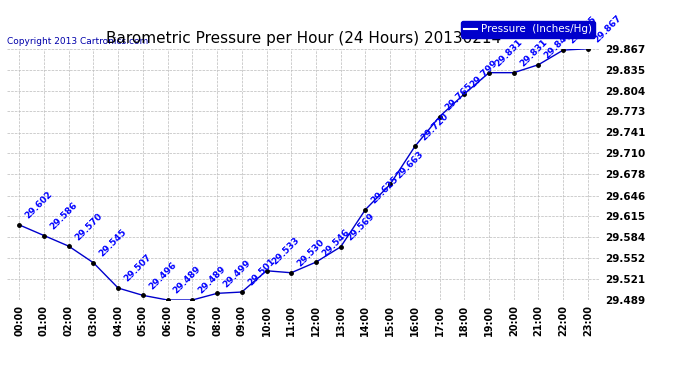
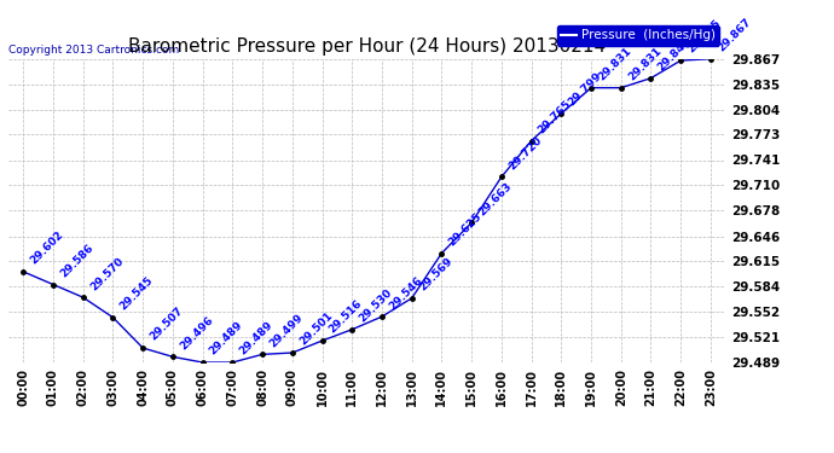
10:00: 29.533 -> 29.516
